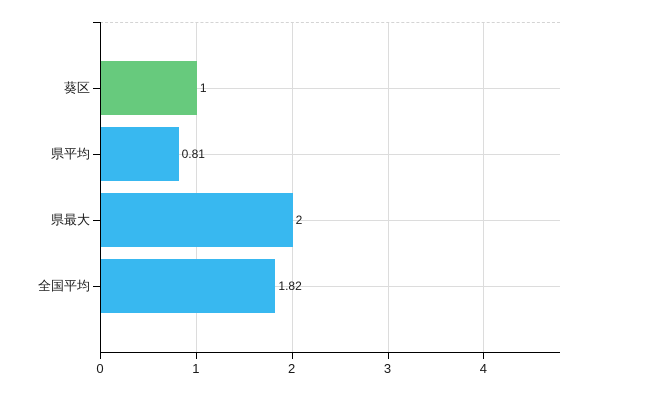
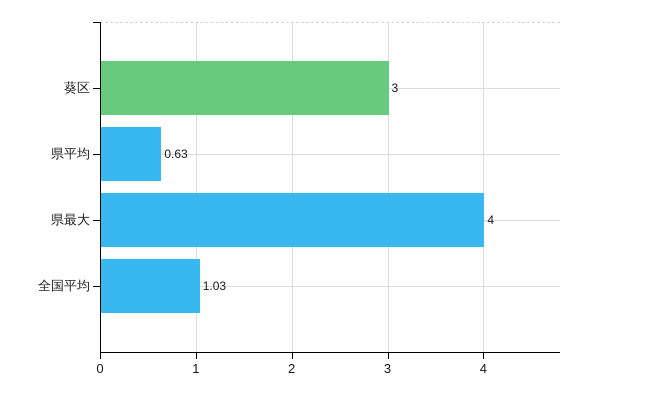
葵区: 1 -> 3
県平均: 0.81 -> 0.63
県最大: 2 -> 4
全国平均: 1.82 -> 1.03
